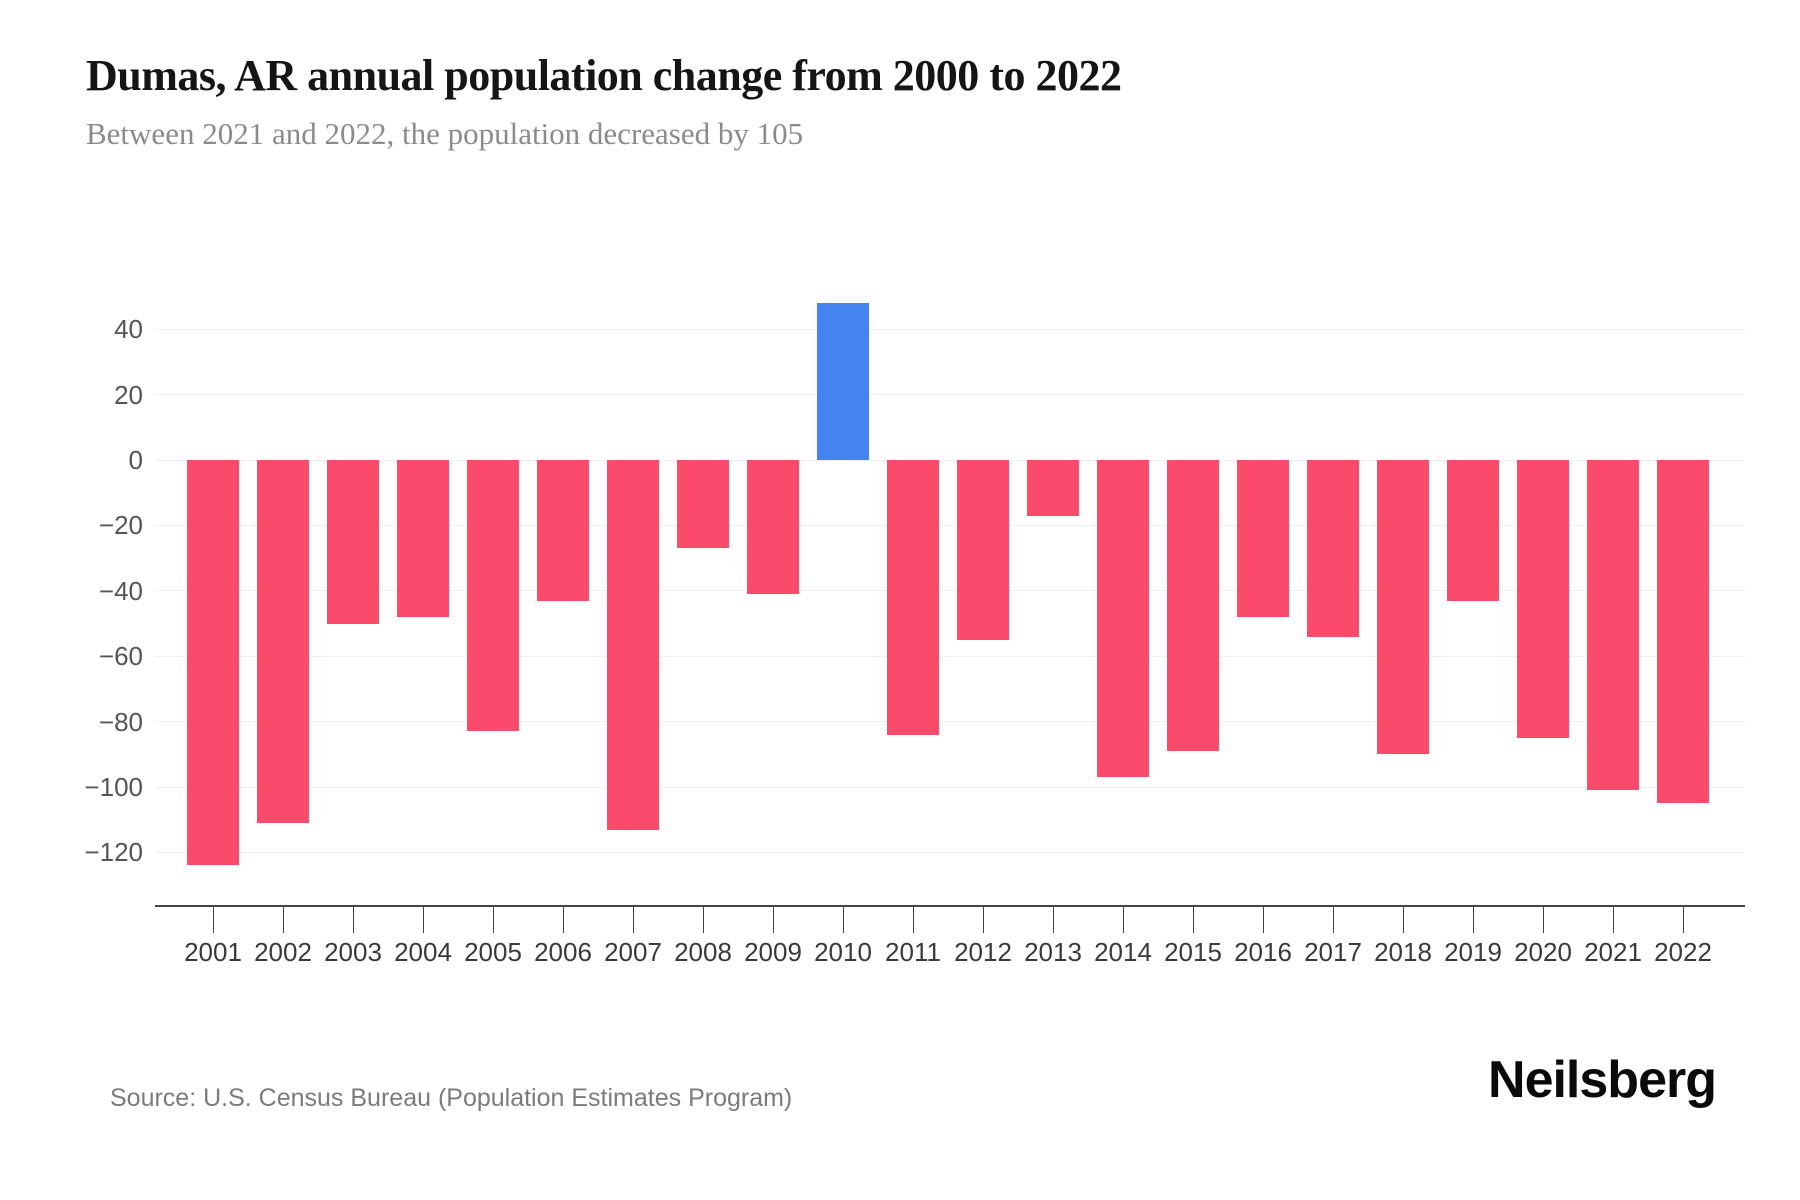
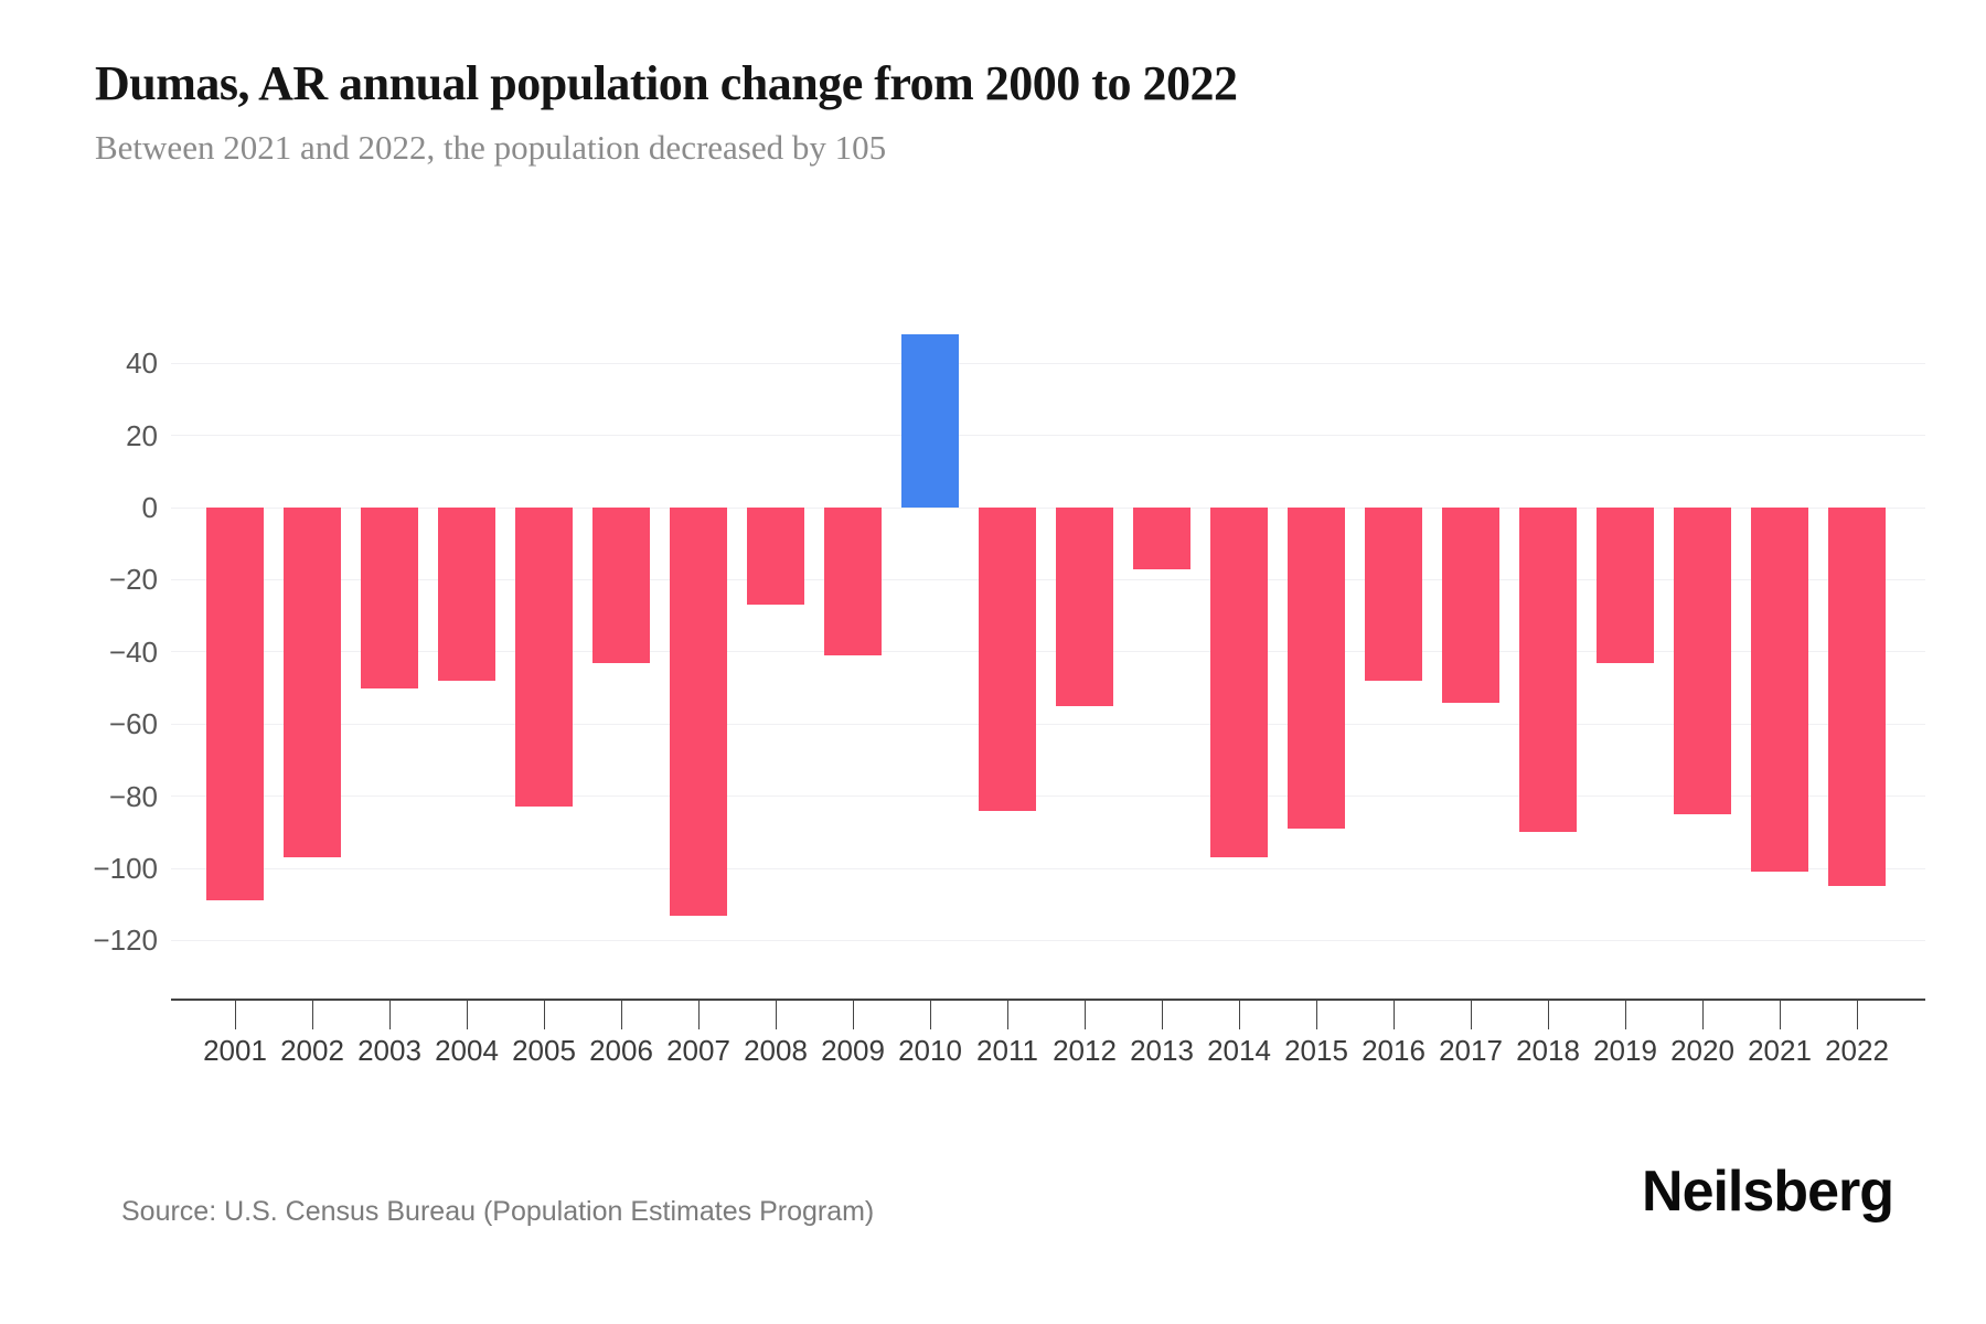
2001: -124 -> -109
2002: -111 -> -97
